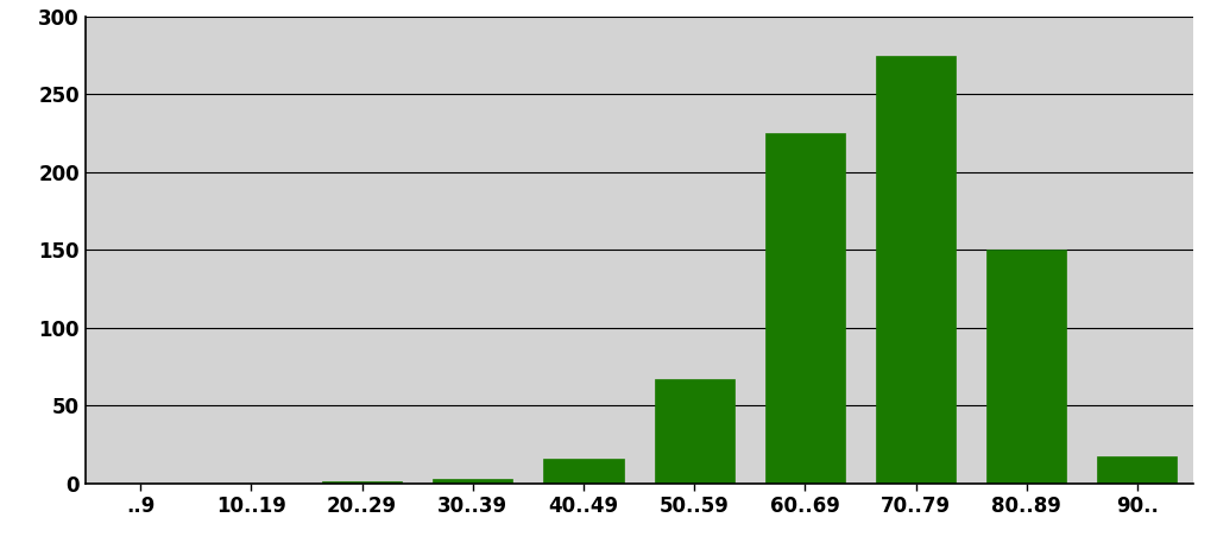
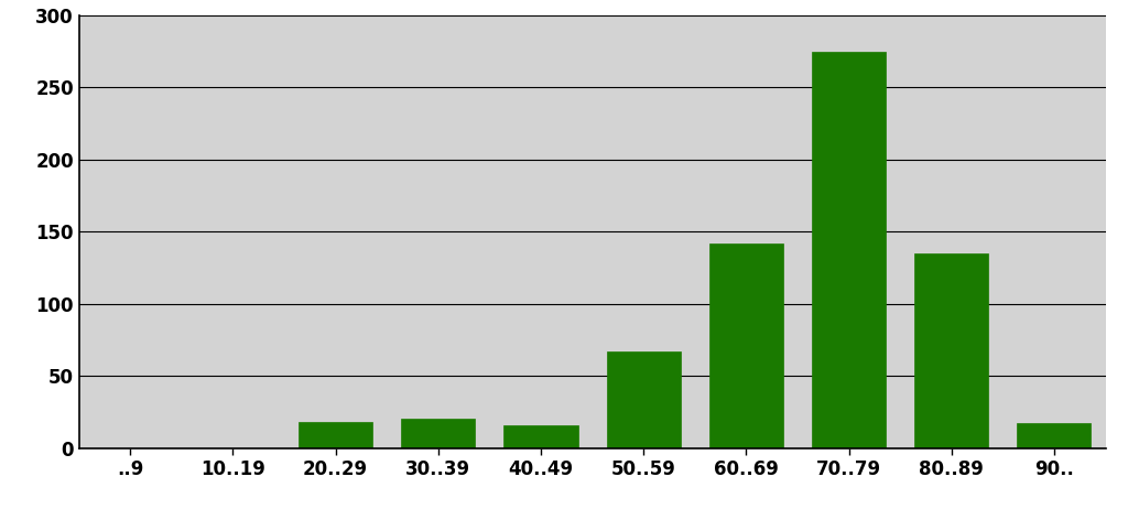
20..29: 1 -> 18
30..39: 3 -> 20
60..69: 225 -> 142
80..89: 150 -> 135
